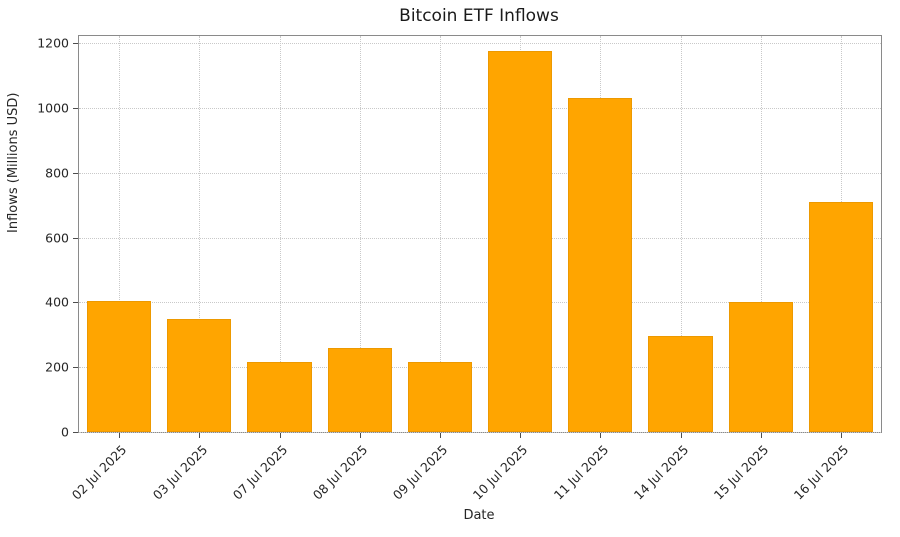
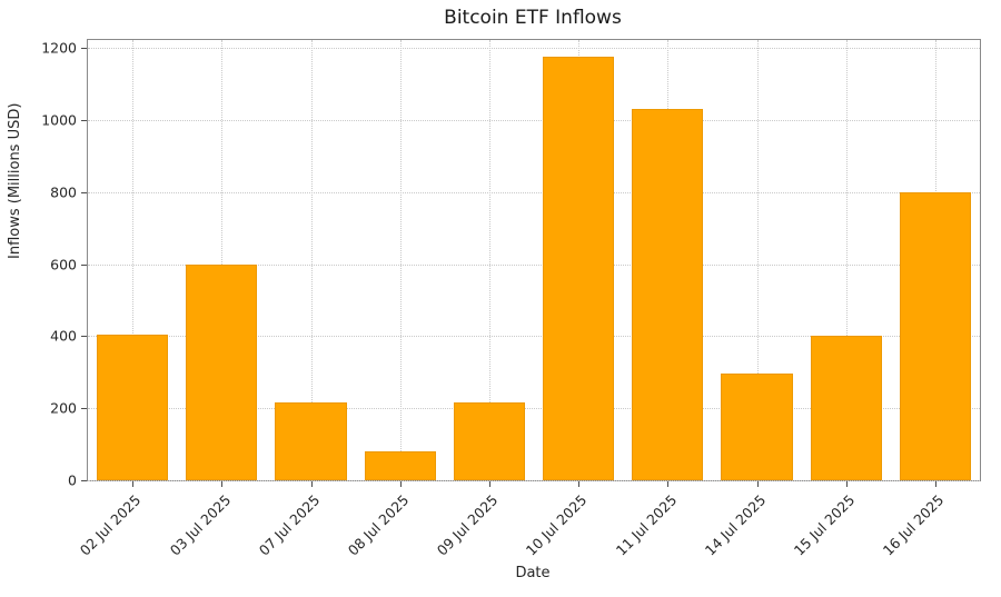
03 Jul 2025: 350 -> 600
08 Jul 2025: 260 -> 80
16 Jul 2025: 710 -> 800
